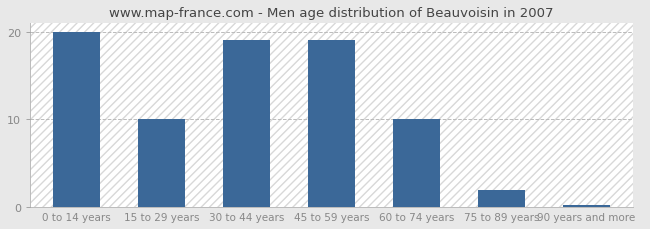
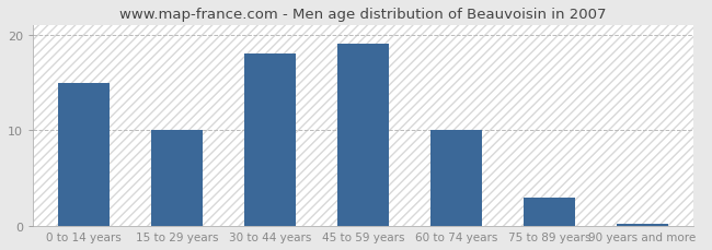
0 to 14 years: 20.0 -> 15.0
30 to 44 years: 19.0 -> 18.0
75 to 89 years: 2.0 -> 3.0
